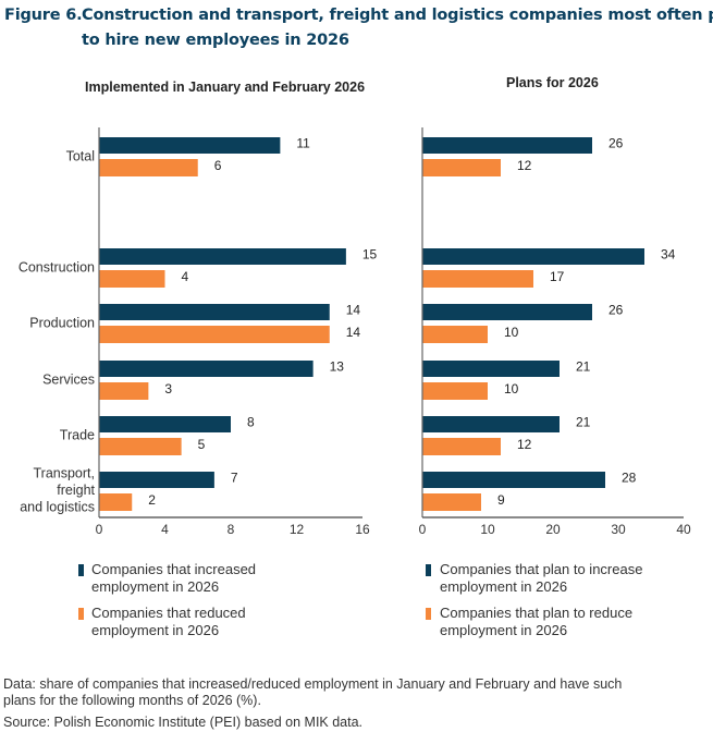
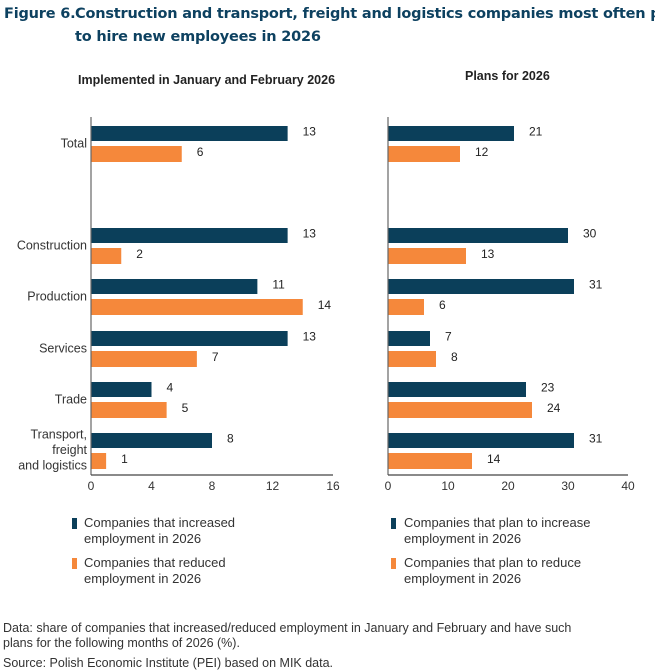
Implemented in January and February 2026/Companies that increased employment in 2026/Total: 11 -> 13
Implemented in January and February 2026/Companies that increased employment in 2026/Construction: 15 -> 13
Implemented in January and February 2026/Companies that reduced employment in 2026/Construction: 4 -> 2
Implemented in January and February 2026/Companies that increased employment in 2026/Production: 14 -> 11
Implemented in January and February 2026/Companies that reduced employment in 2026/Services: 3 -> 7
Implemented in January and February 2026/Companies that increased employment in 2026/Trade: 8 -> 4
Implemented in January and February 2026/Companies that increased employment in 2026/Transport, freight and logistics: 7 -> 8
Implemented in January and February 2026/Companies that reduced employment in 2026/Transport, freight and logistics: 2 -> 1
Plans for 2026/Companies that plan to increase employment in 2026/Total: 26 -> 21
Plans for 2026/Companies that plan to increase employment in 2026/Construction: 34 -> 30
Plans for 2026/Companies that plan to reduce employment in 2026/Construction: 17 -> 13
Plans for 2026/Companies that plan to increase employment in 2026/Production: 26 -> 31
Plans for 2026/Companies that plan to reduce employment in 2026/Production: 10 -> 6
Plans for 2026/Companies that plan to increase employment in 2026/Services: 21 -> 7
Plans for 2026/Companies that plan to reduce employment in 2026/Services: 10 -> 8
Plans for 2026/Companies that plan to increase employment in 2026/Trade: 21 -> 23
Plans for 2026/Companies that plan to reduce employment in 2026/Trade: 12 -> 24
Plans for 2026/Companies that plan to increase employment in 2026/Transport, freight and logistics: 28 -> 31
Plans for 2026/Companies that plan to reduce employment in 2026/Transport, freight and logistics: 9 -> 14
